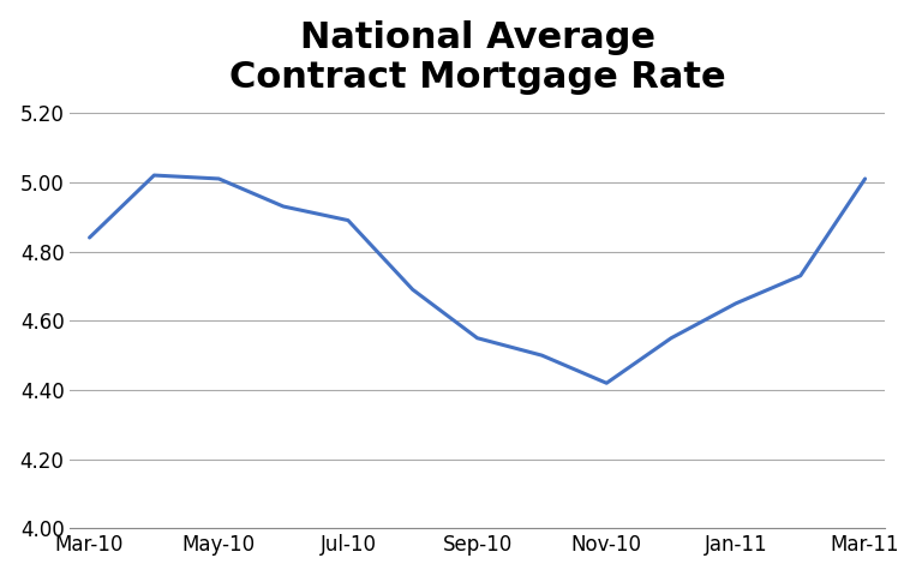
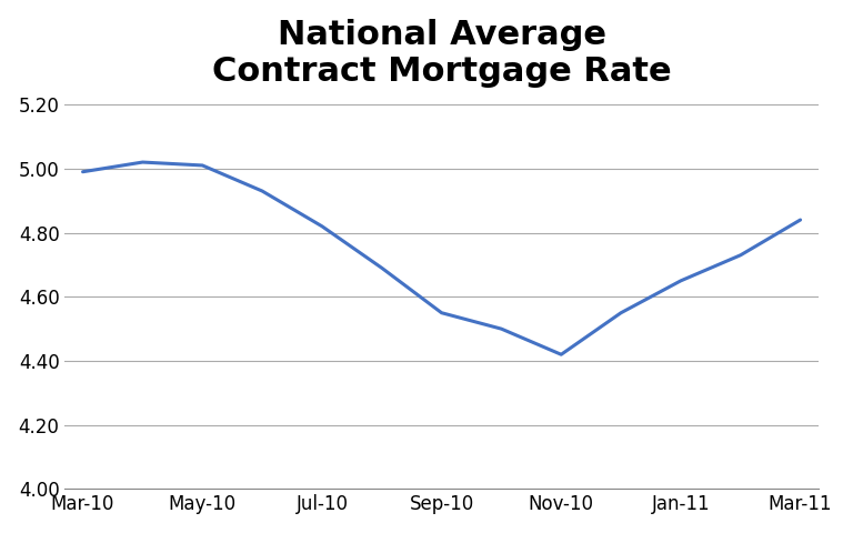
Mar-10: 4.84 -> 4.99
Jul-10: 4.89 -> 4.82
Mar-11: 5.01 -> 4.84
